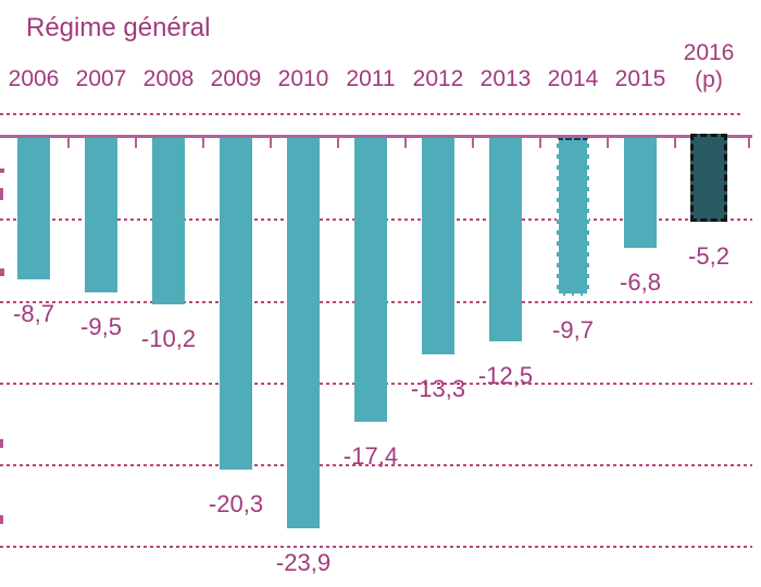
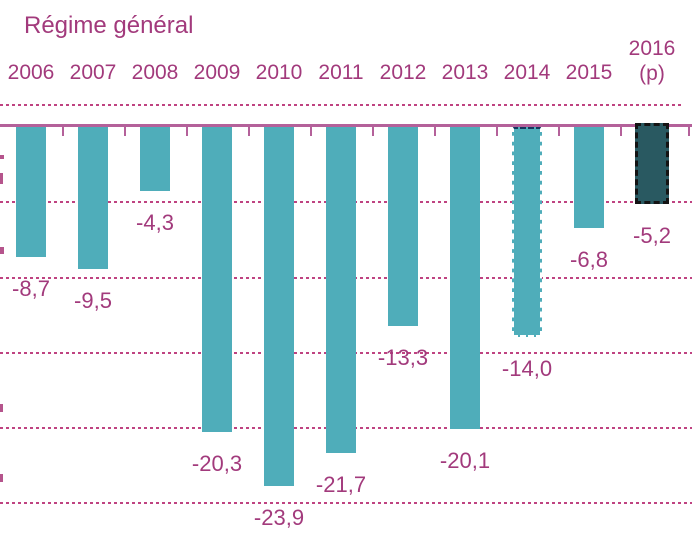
2008: -10,2 -> -4,3
2011: -17,4 -> -21,7
2013: -12,5 -> -20,1
2014: -9,7 -> -14,0
